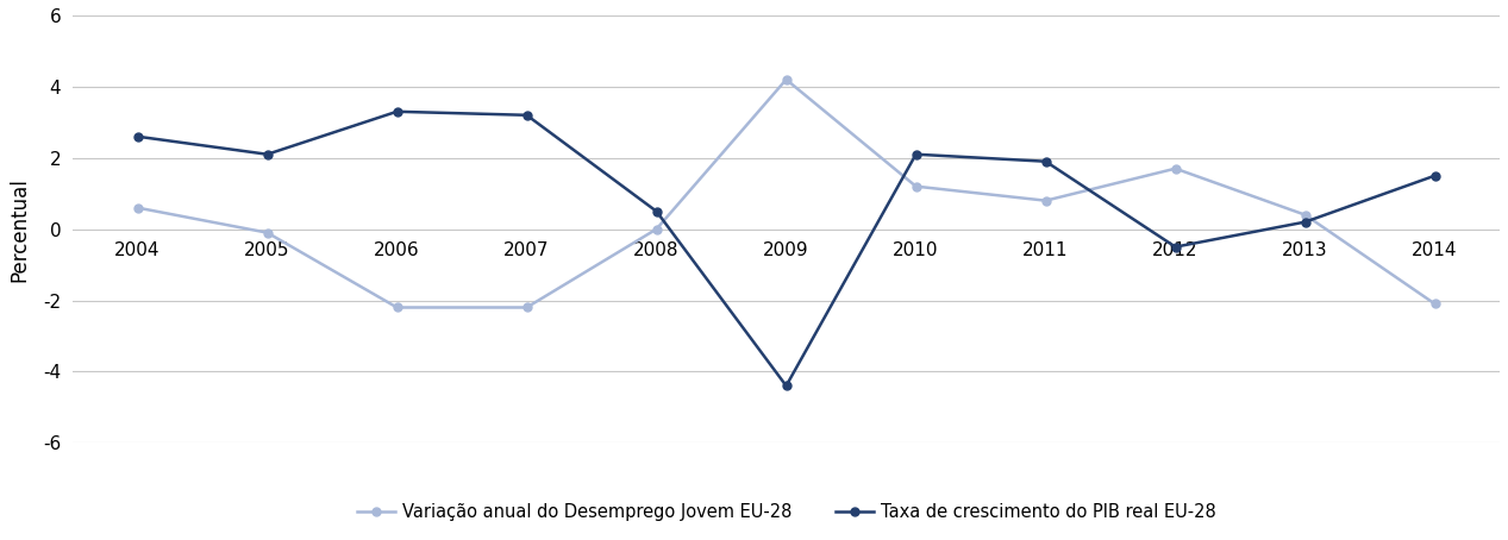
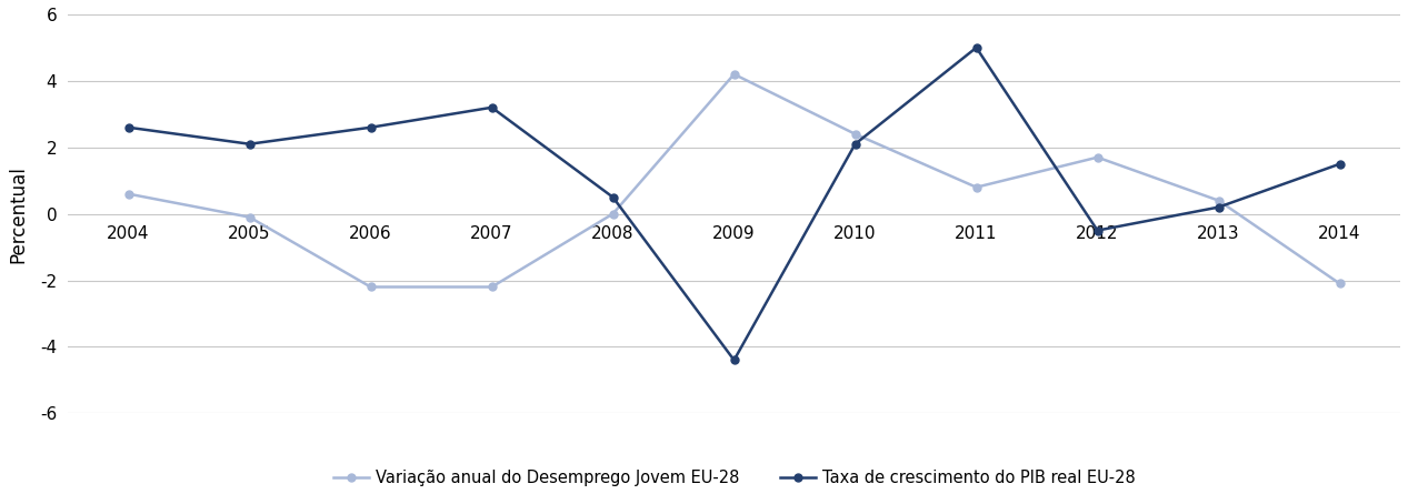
Taxa de crescimento do PIB real EU-28/2006: 3.3 -> 2.6
Variação anual do Desemprego Jovem EU-28/2010: 1.2 -> 2.4
Taxa de crescimento do PIB real EU-28/2011: 1.9 -> 5.0
